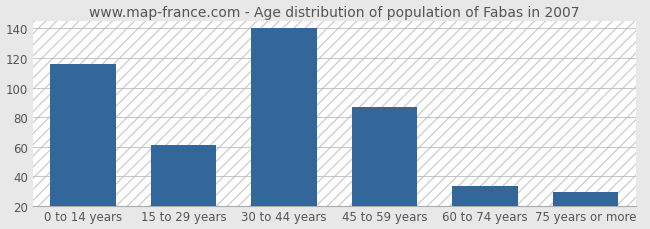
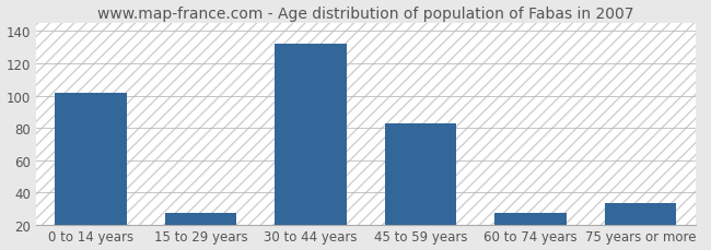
0 to 14 years: 116 -> 102
15 to 29 years: 61 -> 27
30 to 44 years: 140 -> 132
45 to 59 years: 87 -> 83
60 to 74 years: 33 -> 27
75 years or more: 29 -> 33
